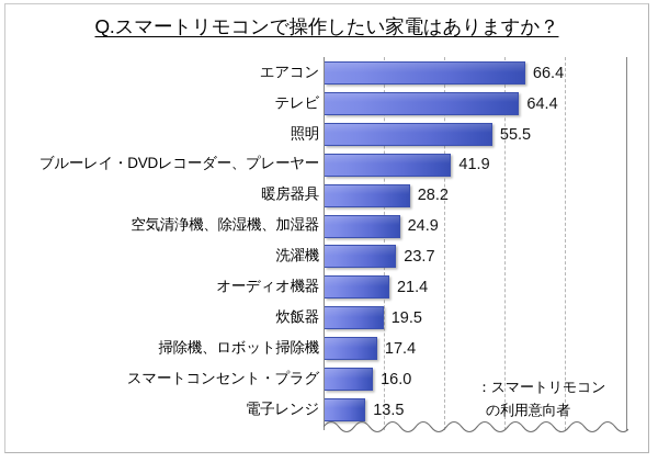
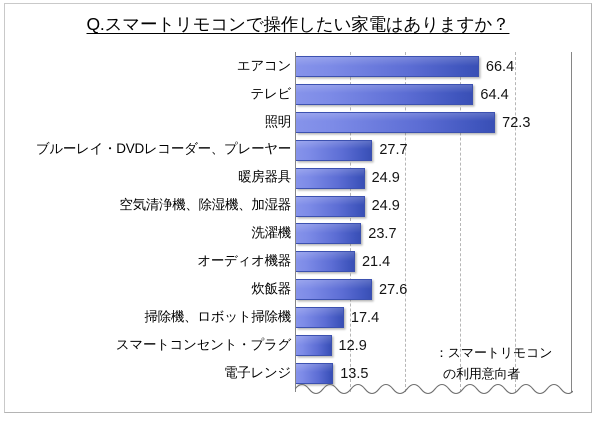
照明: 55.5 -> 72.3
ブルーレイ・DVDレコーダー、プレーヤー: 41.9 -> 27.7
暖房器具: 28.2 -> 24.9
炊飯器: 19.5 -> 27.6
スマートコンセント・プラグ: 16.0 -> 12.9
